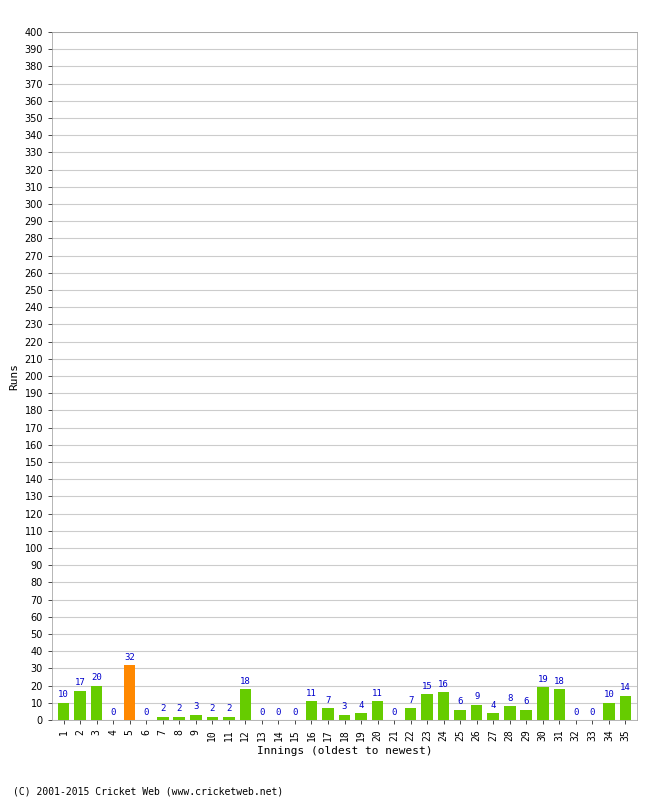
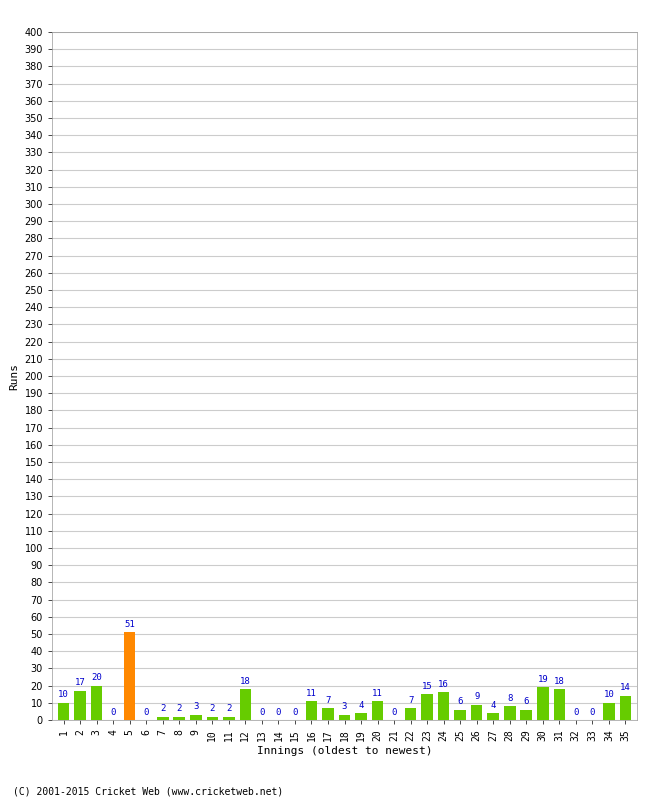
5: 32 -> 51
